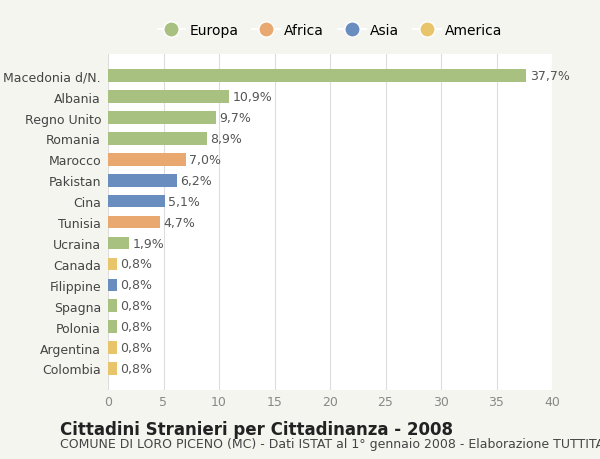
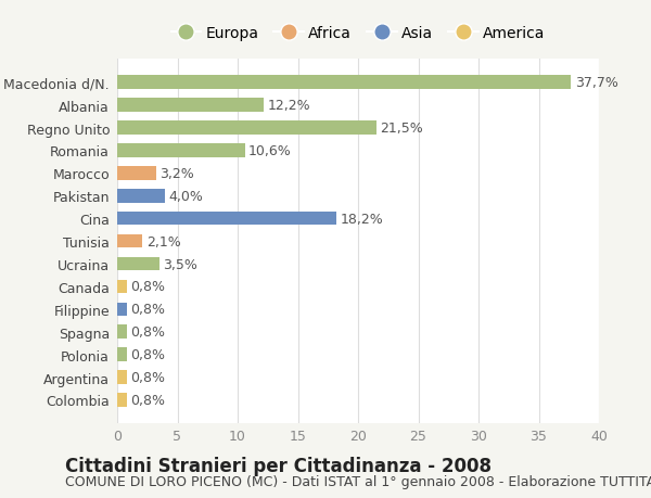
Albania: 10,9% -> 12,2%
Regno Unito: 9,7% -> 21,5%
Romania: 8,9% -> 10,6%
Marocco: 7,0% -> 3,2%
Pakistan: 6,2% -> 4,0%
Cina: 5,1% -> 18,2%
Tunisia: 4,7% -> 2,1%
Ucraina: 1,9% -> 3,5%
